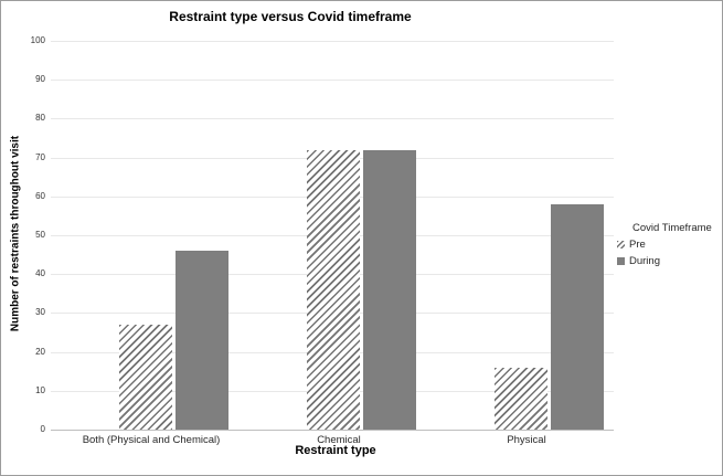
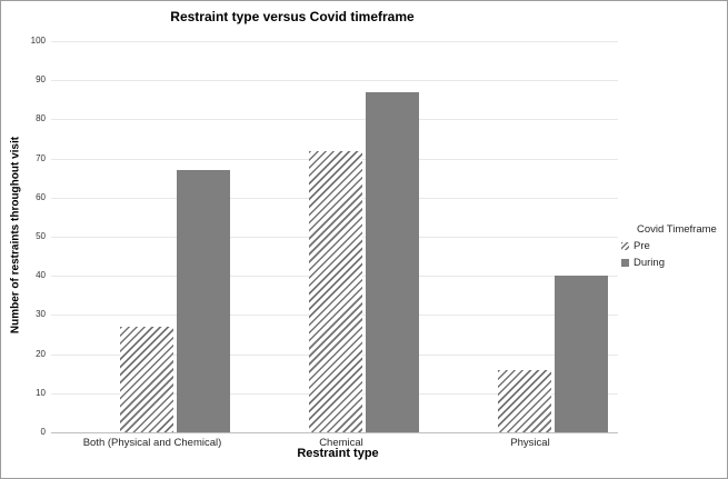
During/Both (Physical and Chemical): 46 -> 67
During/Chemical: 72 -> 87
During/Physical: 58 -> 40
